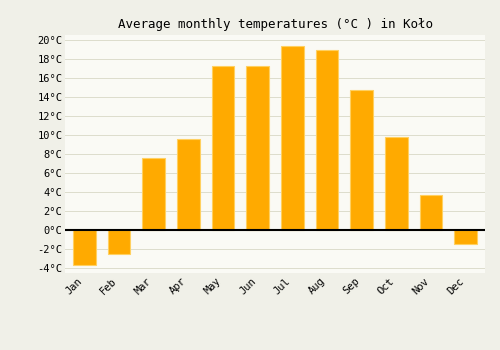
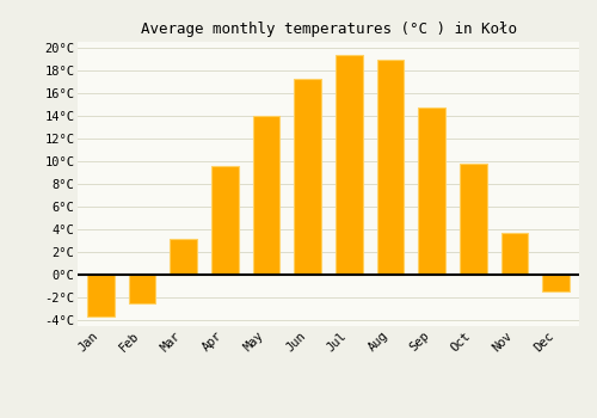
Mar: 7.6°C -> 3.2°C
May: 17.2°C -> 14.0°C
